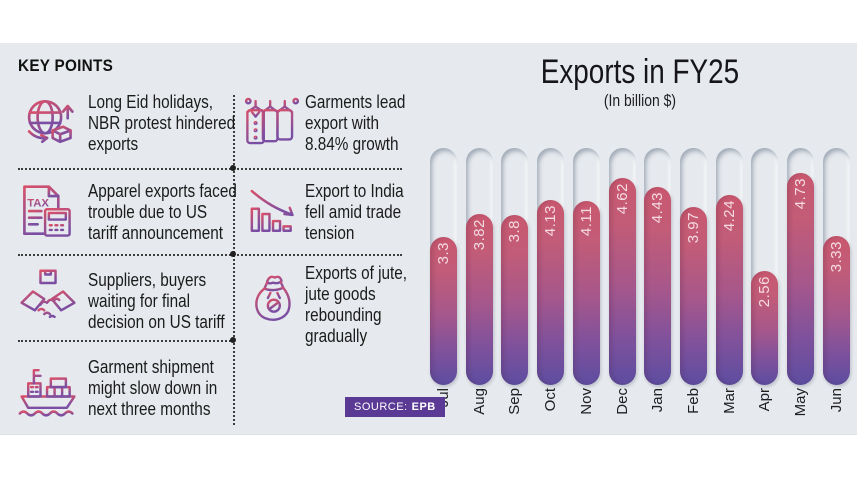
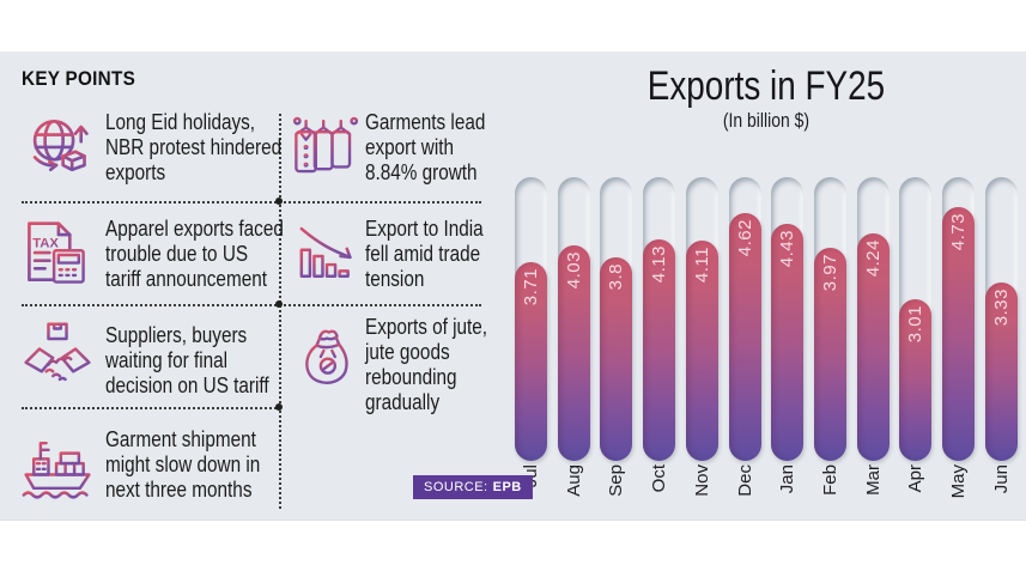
Jul: 3.3 -> 3.71
Aug: 3.82 -> 4.03
Apr: 2.56 -> 3.01
